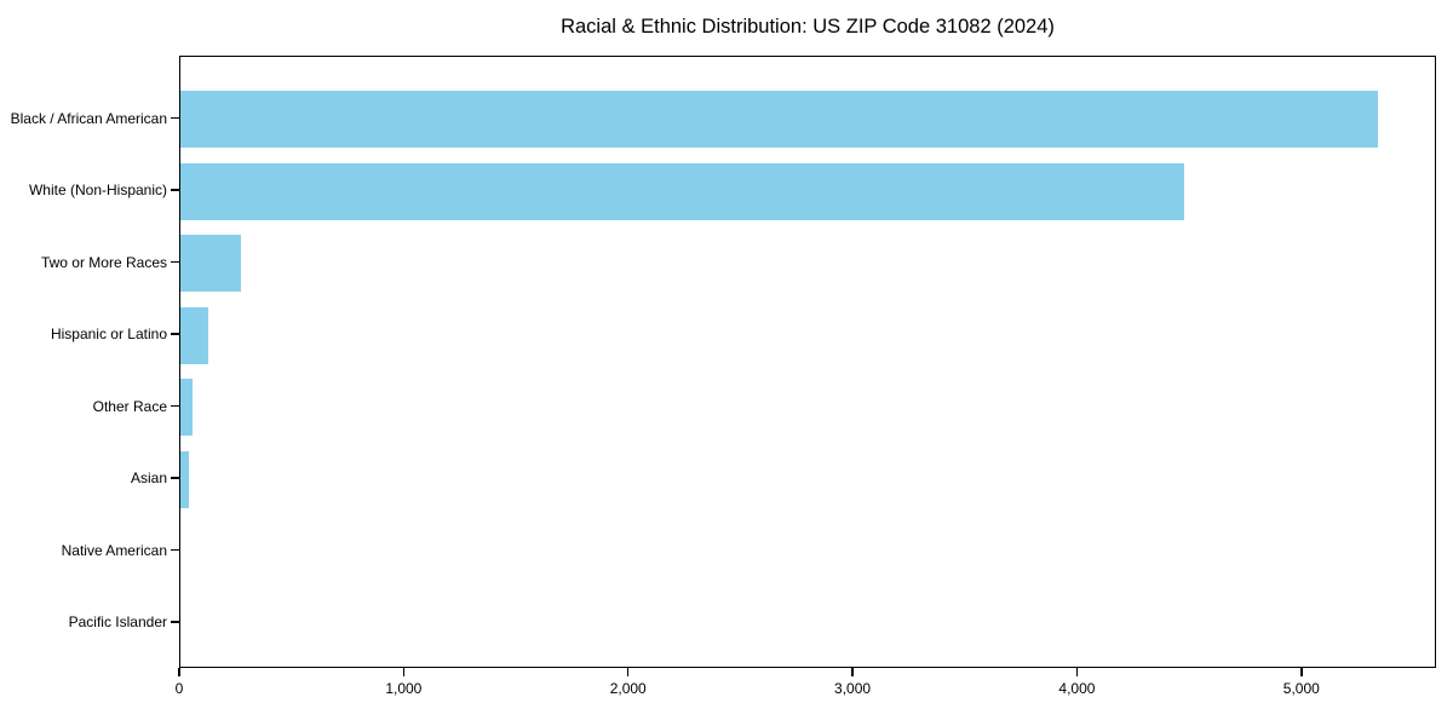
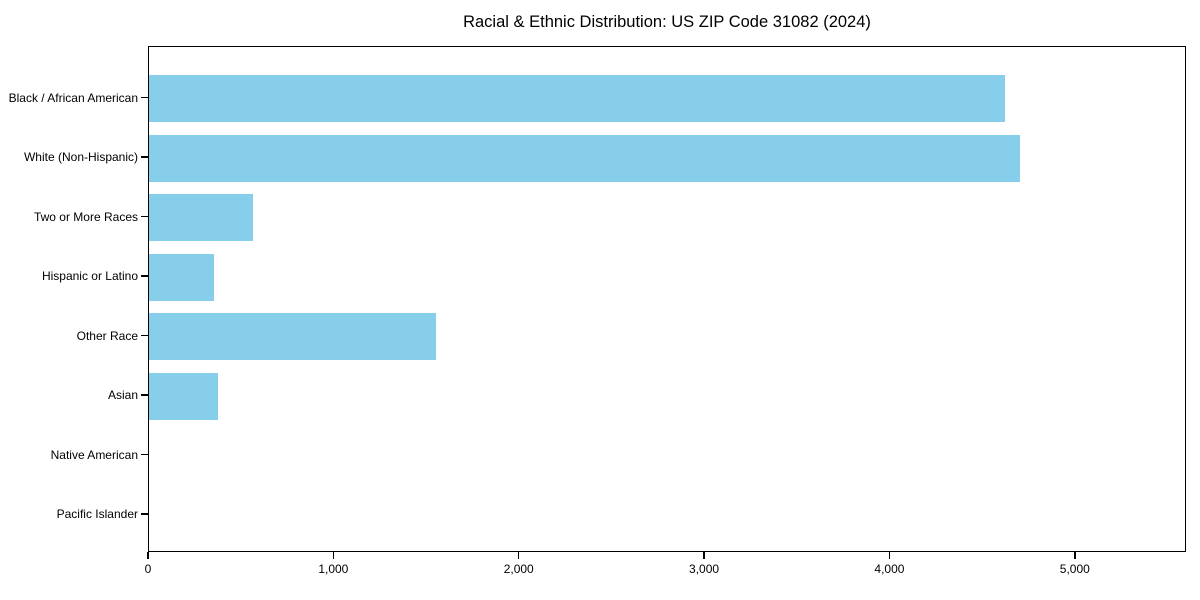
Black / African American: 5340 -> 4620
White (Non-Hispanic): 4480 -> 4700
Two or More Races: 270 -> 560
Hispanic or Latino: 120 -> 350
Other Race: 50 -> 1550
Asian: 40 -> 370
